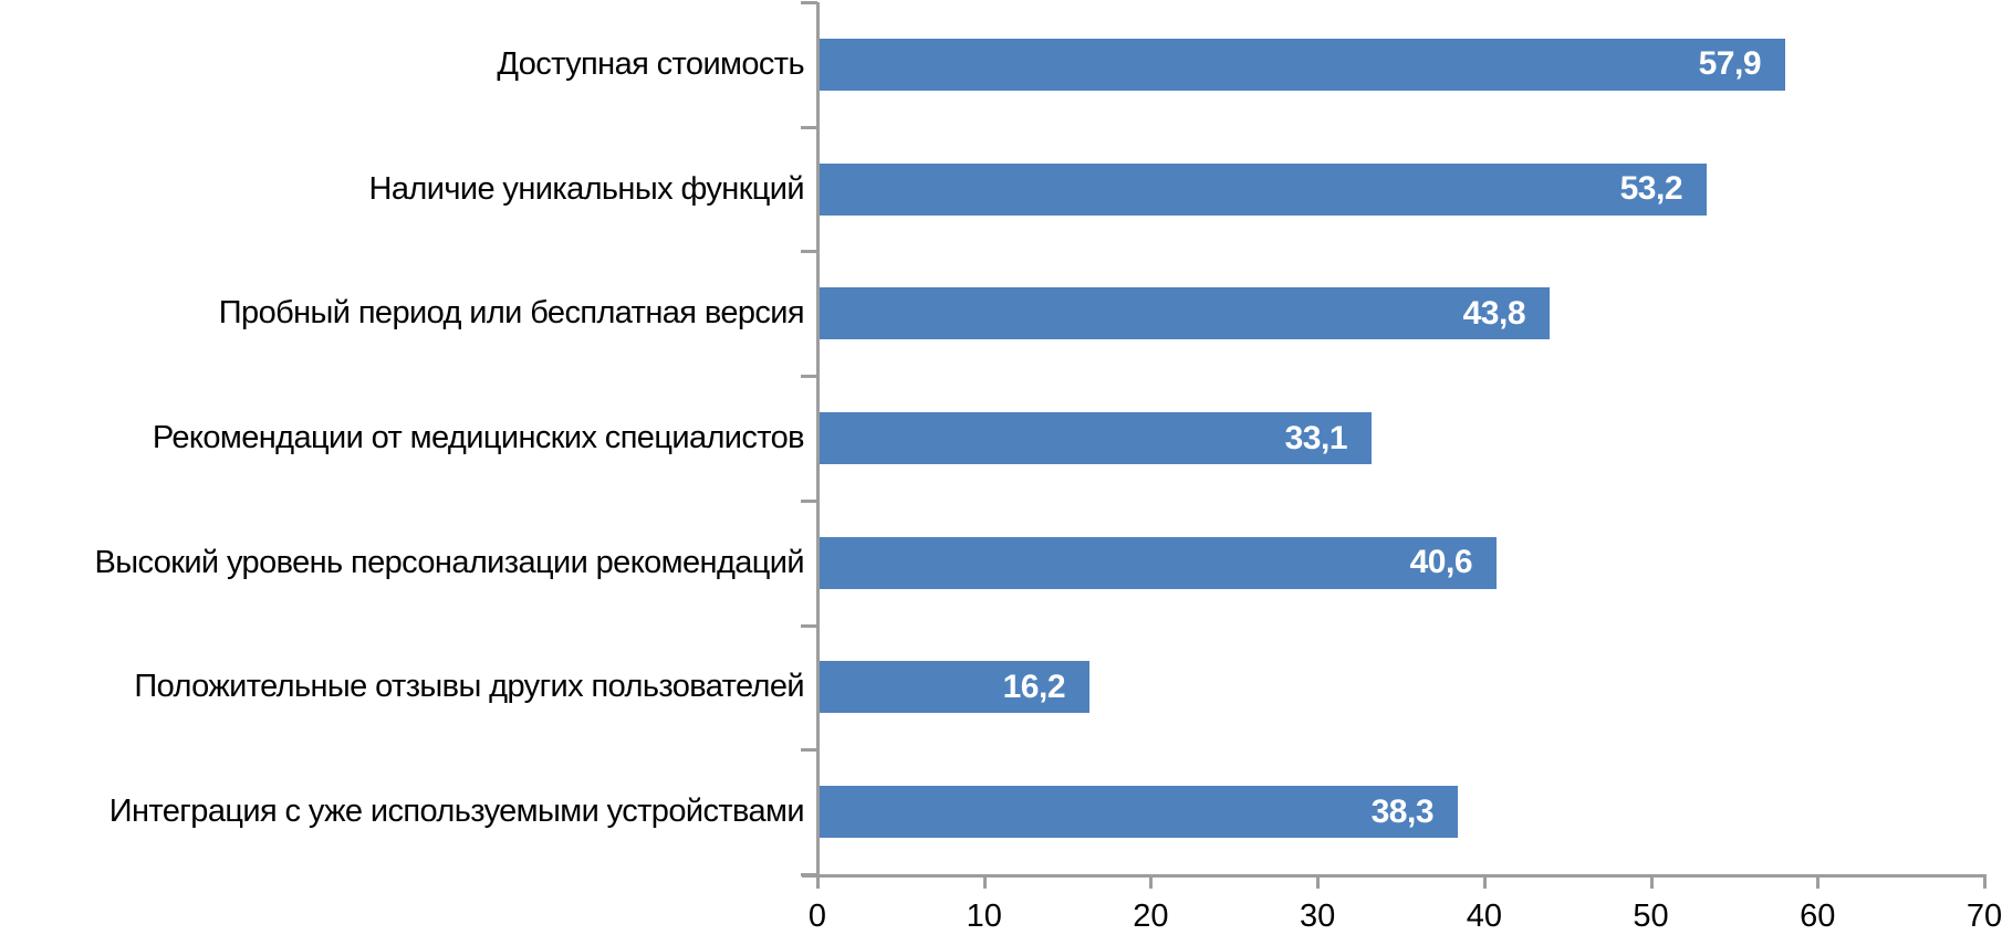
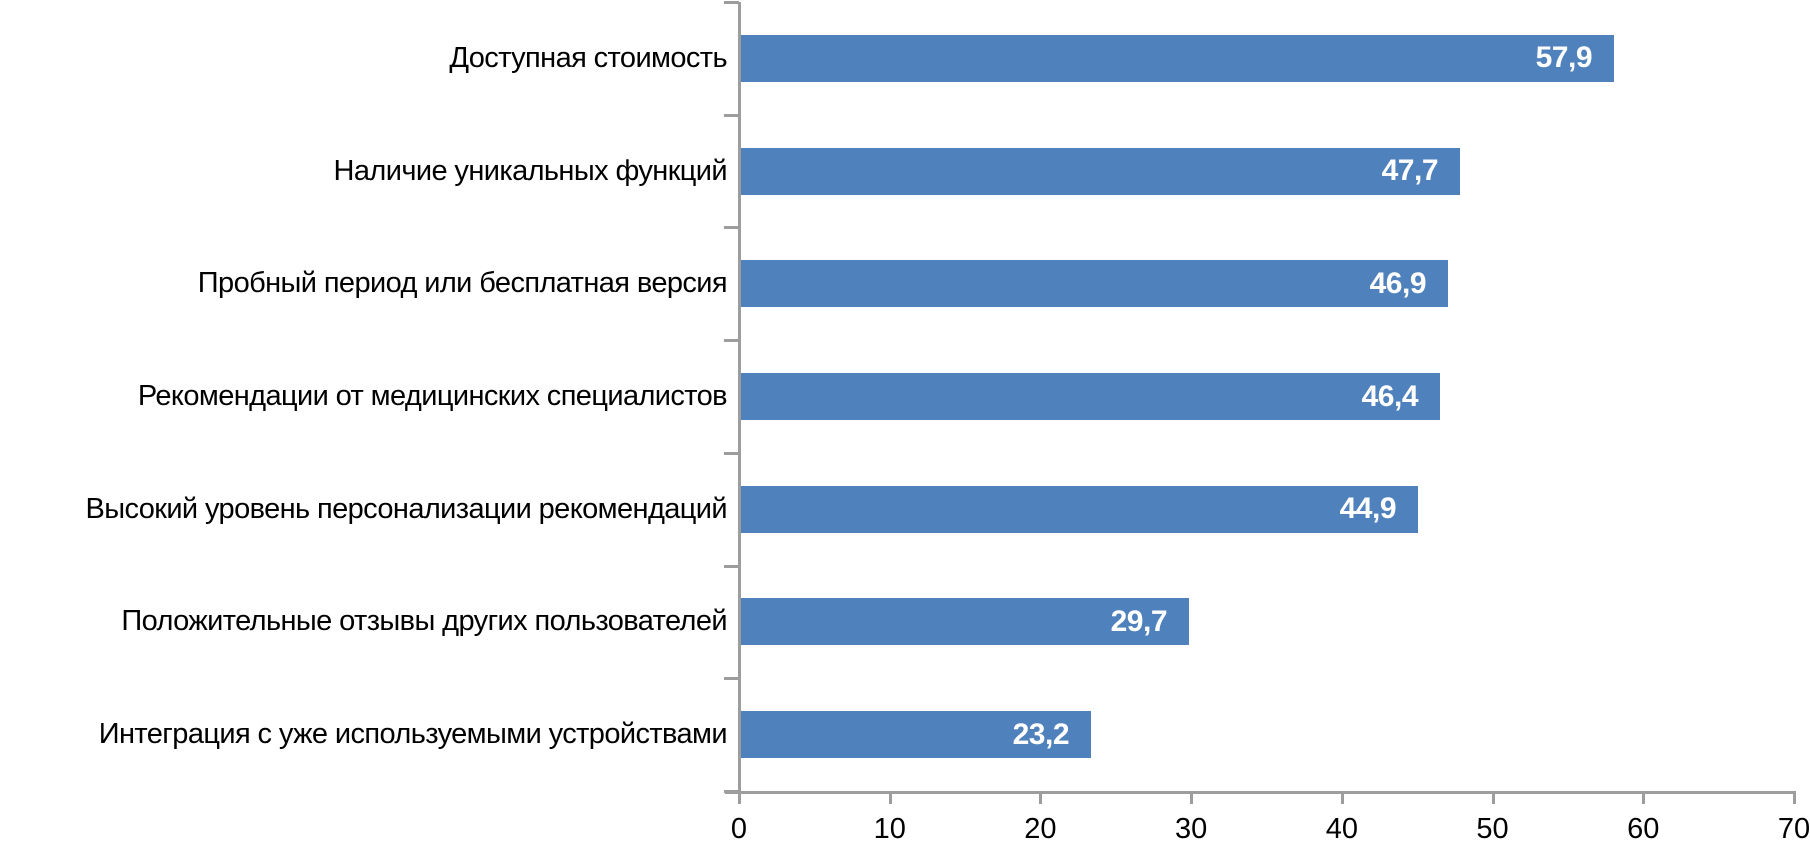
Наличие уникальных функций: 53,2 -> 47,7
Пробный период или бесплатная версия: 43,8 -> 46,9
Рекомендации от медицинских специалистов: 33,1 -> 46,4
Высокий уровень персонализации рекомендаций: 40,6 -> 44,9
Положительные отзывы других пользователей: 16,2 -> 29,7
Интеграция с уже используемыми устройствами: 38,3 -> 23,2
